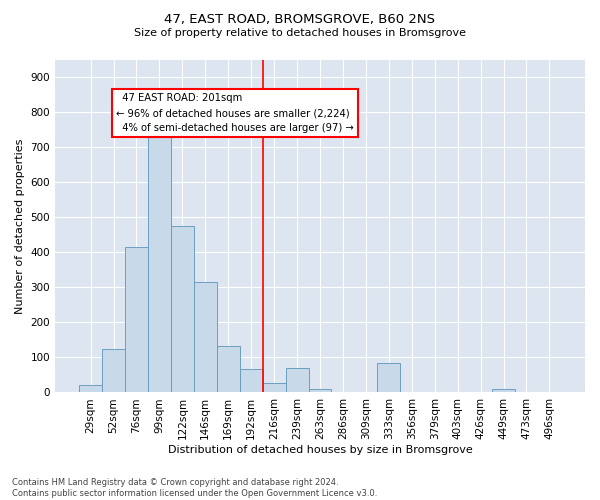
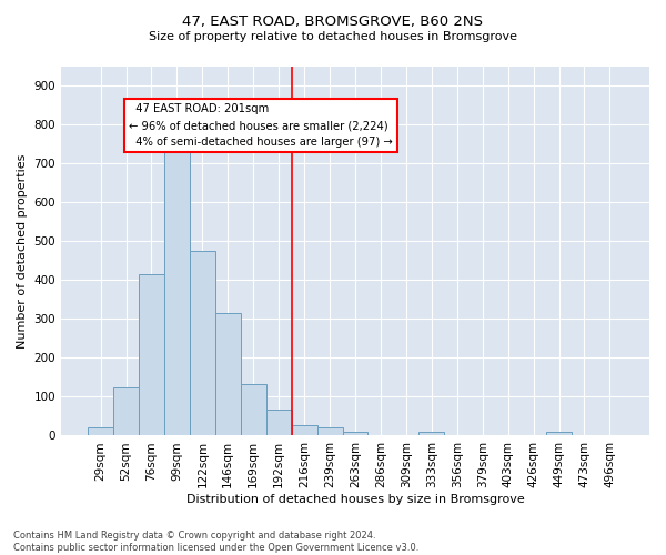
239sqm: 70 -> 22
333sqm: 85 -> 10
